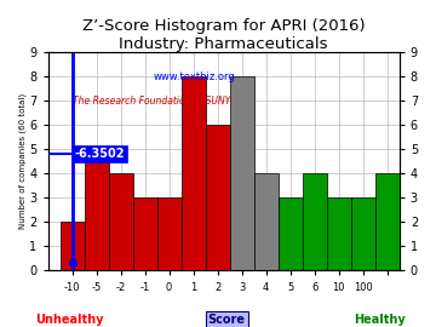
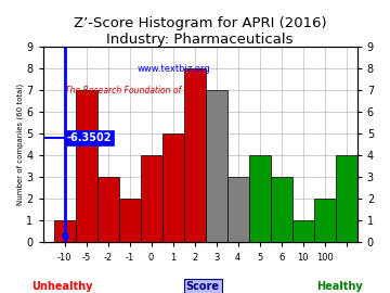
-10: 2 -> 1
-5: 5 -> 7
-2: 4 -> 3
-1: 3 -> 2
0: 3 -> 4
1: 8 -> 5
2: 6 -> 8
3: 8 -> 7
4: 4 -> 3
5: 3 -> 4
6: 4 -> 3
10: 3 -> 1
100: 3 -> 2
